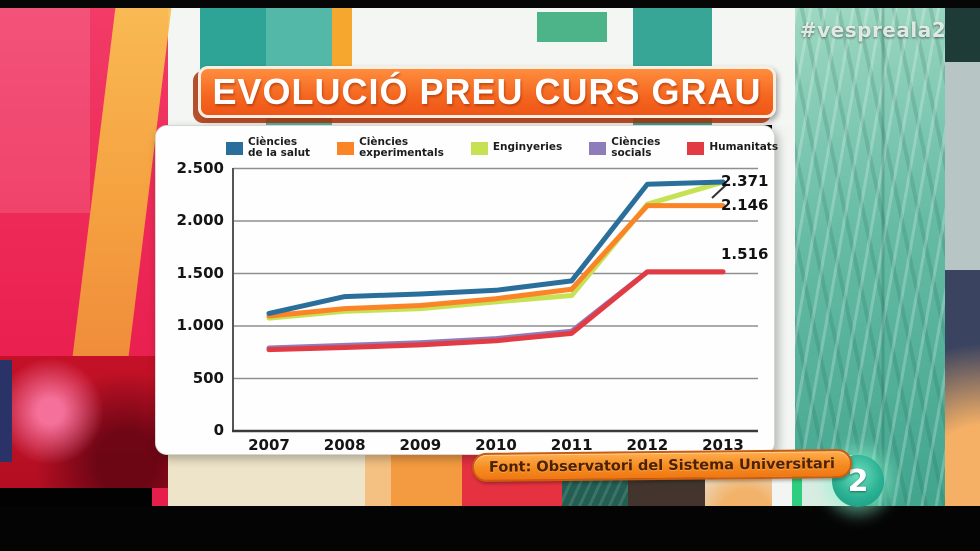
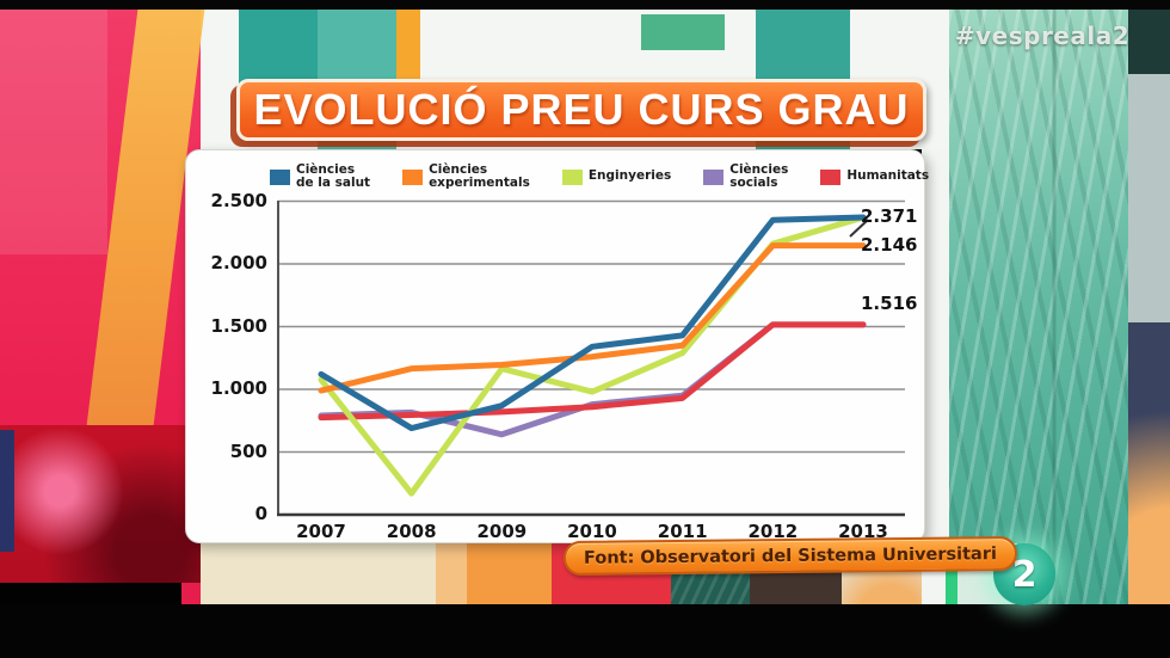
Ciències experimentals/2007: 1100 -> 990
Ciències de la salut/2008: 1280 -> 690
Enginyeries/2008: 1140 -> 170
Ciències de la salut/2009: 1300 -> 870
Ciències socials/2009: 840 -> 640
Enginyeries/2010: 1230 -> 980
